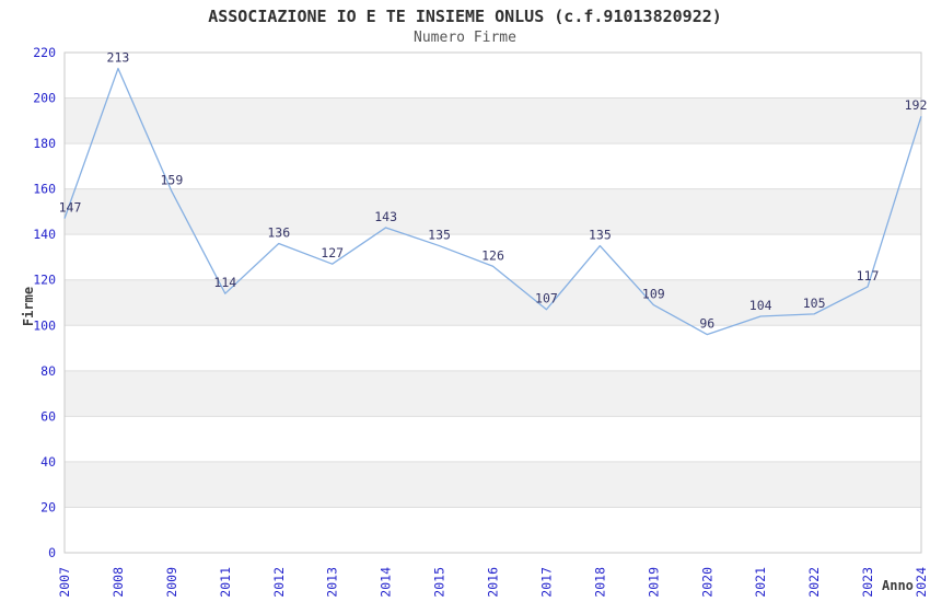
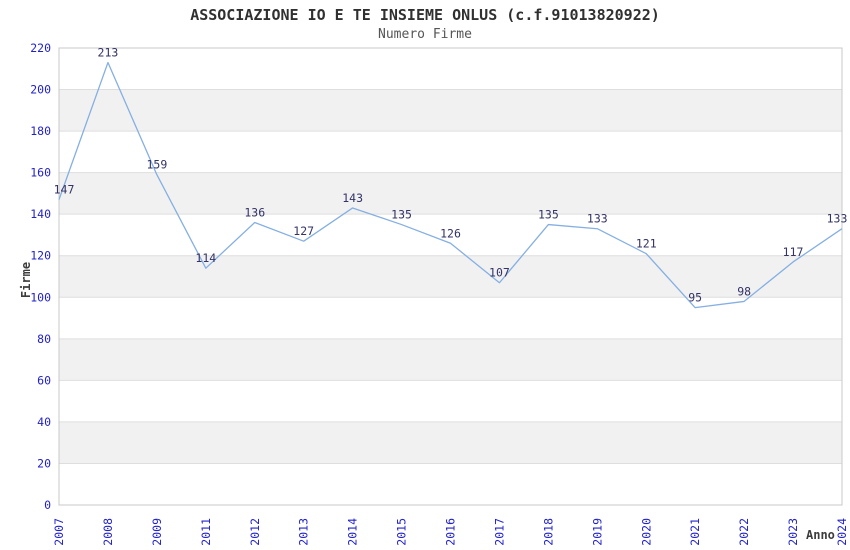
2019: 109 -> 133
2020: 96 -> 121
2021: 104 -> 95
2022: 105 -> 98
2024: 192 -> 133
